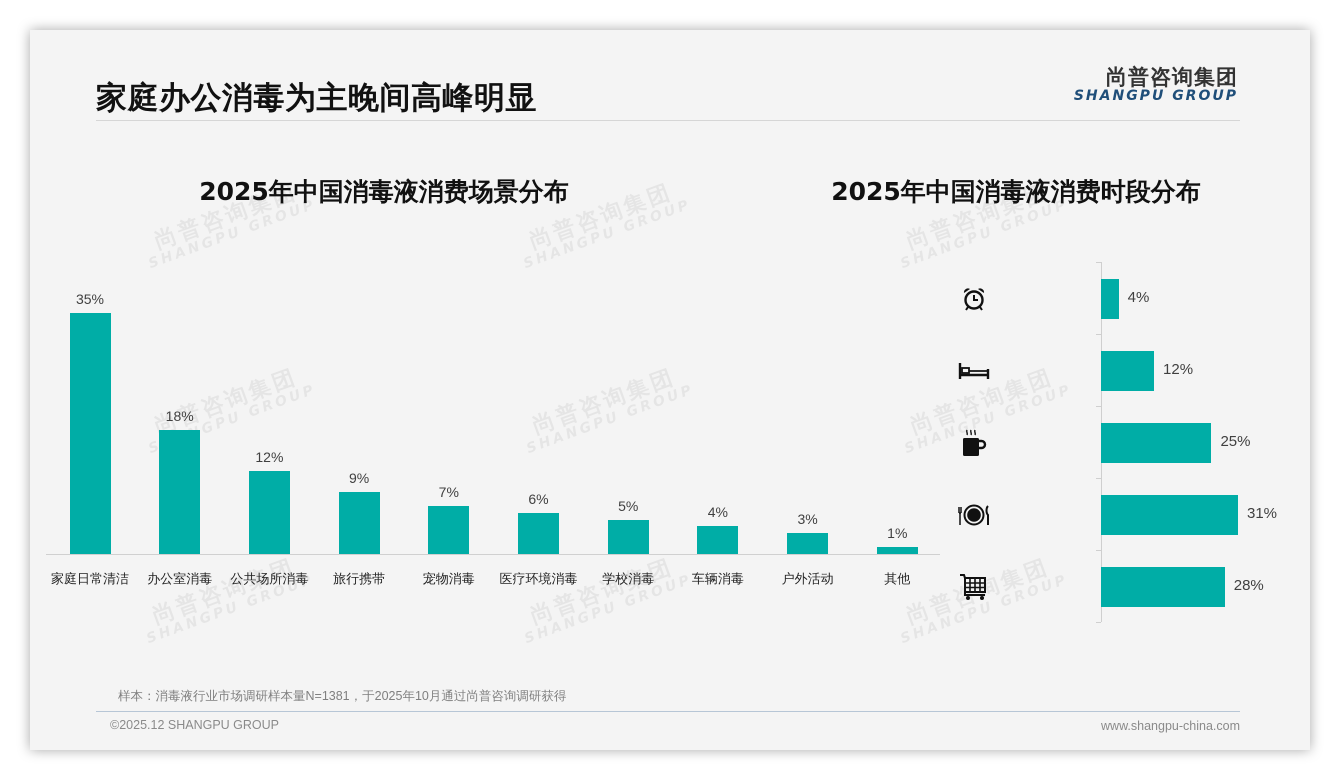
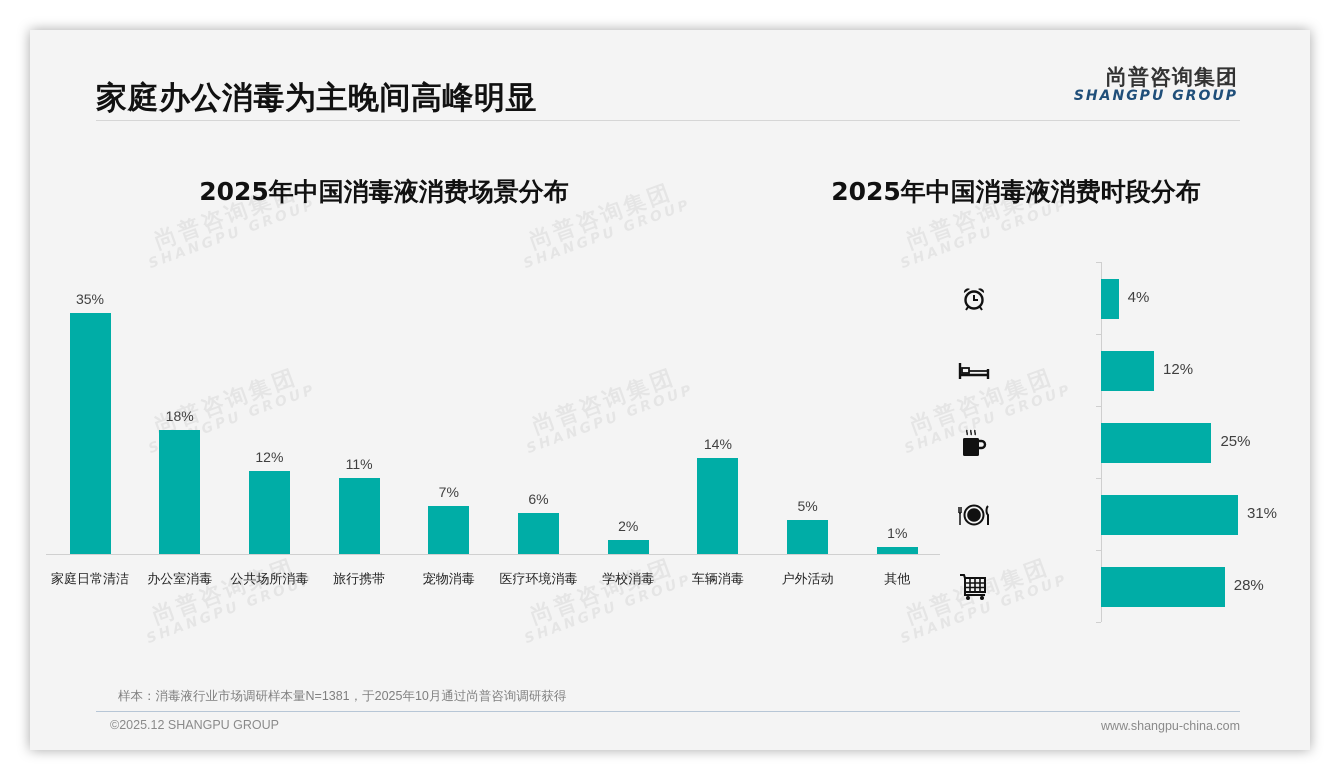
2025年中国消毒液消费场景分布/旅行携带: 9% -> 11%
2025年中国消毒液消费场景分布/学校消毒: 5% -> 2%
2025年中国消毒液消费场景分布/车辆消毒: 4% -> 14%
2025年中国消毒液消费场景分布/户外活动: 3% -> 5%
